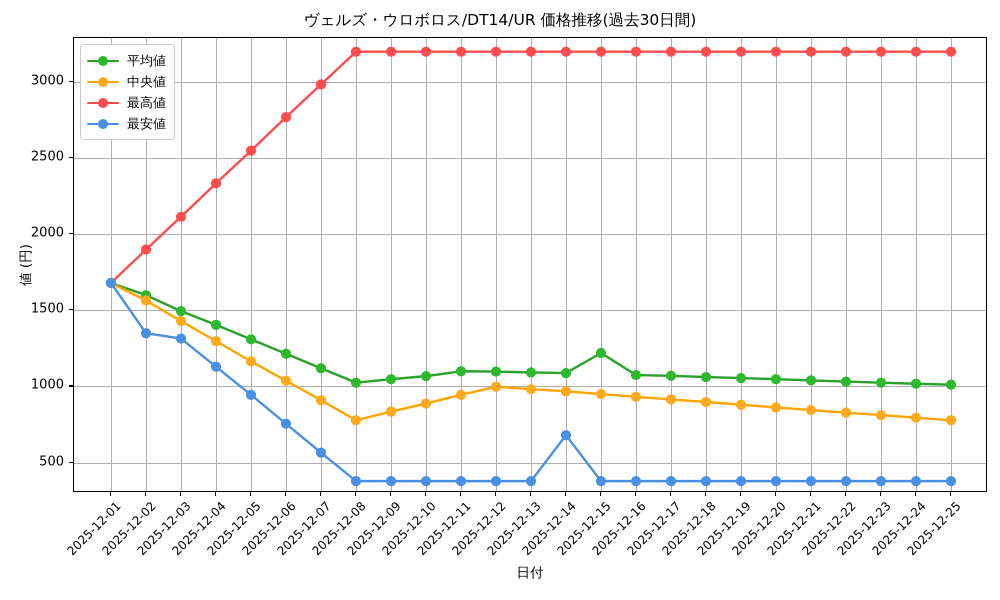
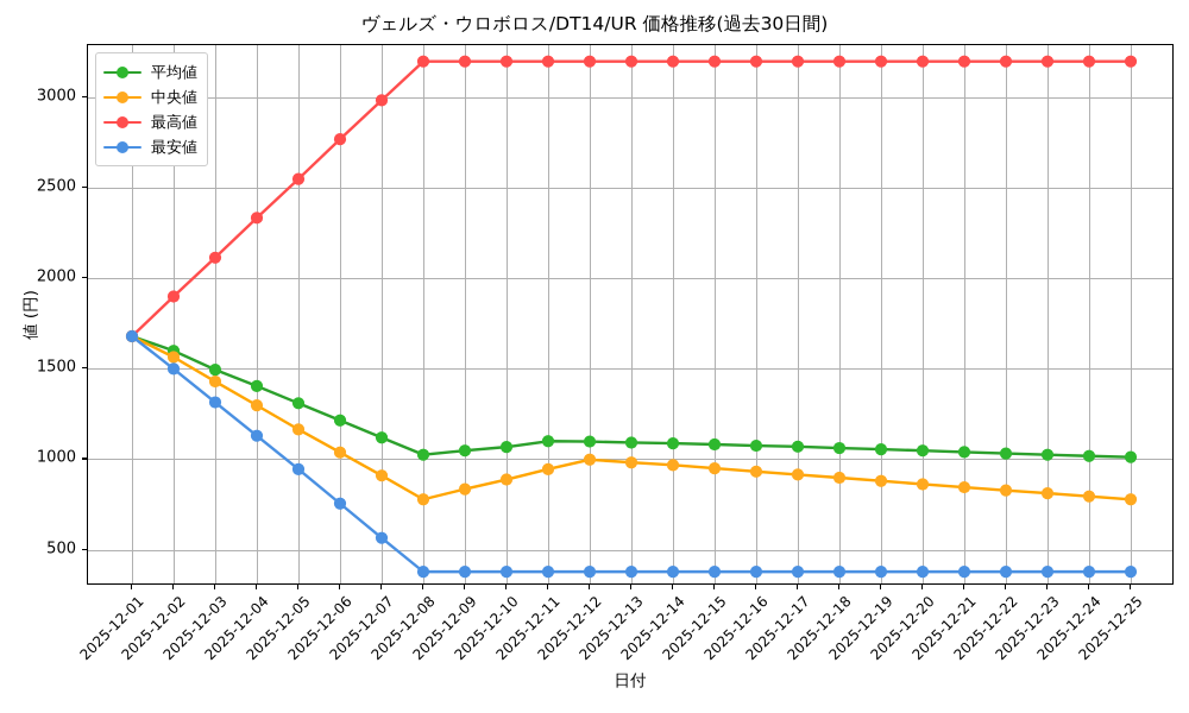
最安値/2025-12-02: 1350 -> 1500
最安値/2025-12-14: 680 -> 380
平均値/2025-12-15: 1220 -> 1080
